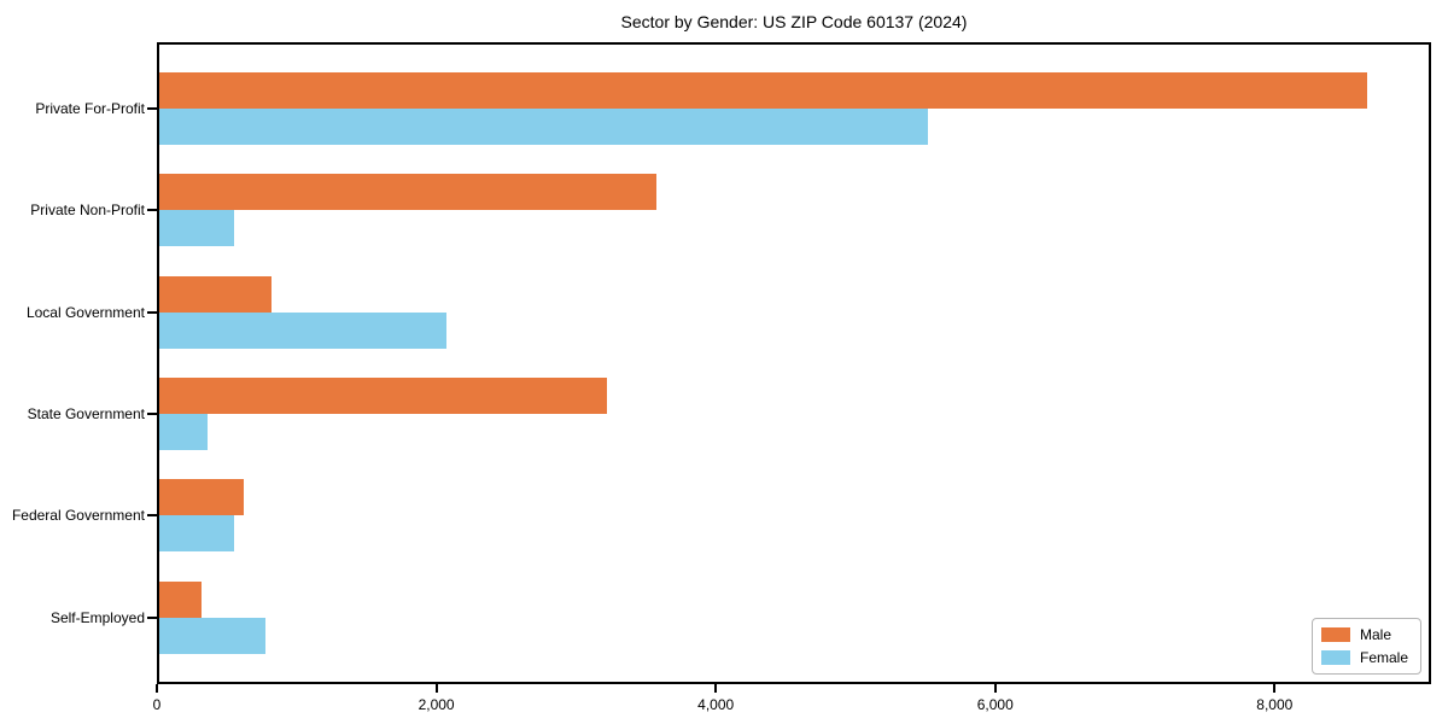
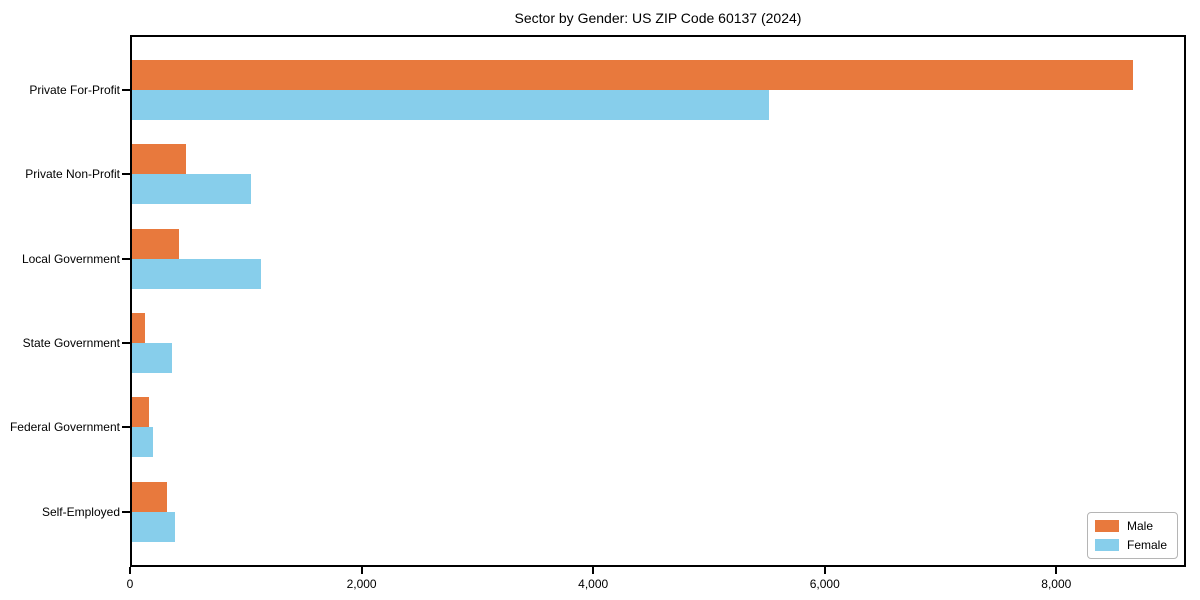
Male/Private Non-Profit: 3570 -> 470
Female/Private Non-Profit: 540 -> 1040
Male/Local Government: 810 -> 410
Female/Local Government: 2060 -> 1120
Male/State Government: 3220 -> 110
Male/Federal Government: 610 -> 150
Female/Federal Government: 540 -> 180
Female/Self-Employed: 760 -> 370
